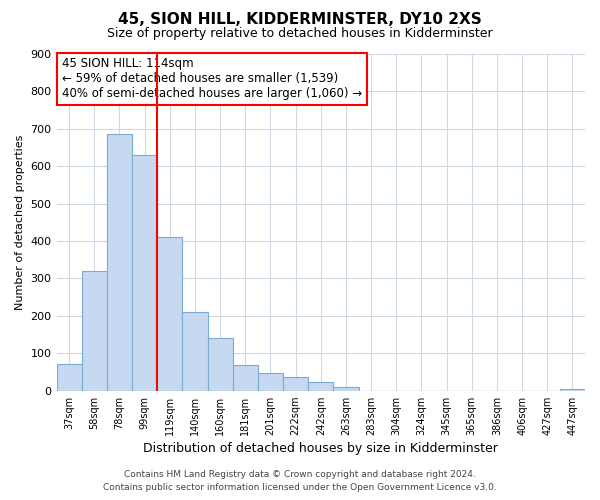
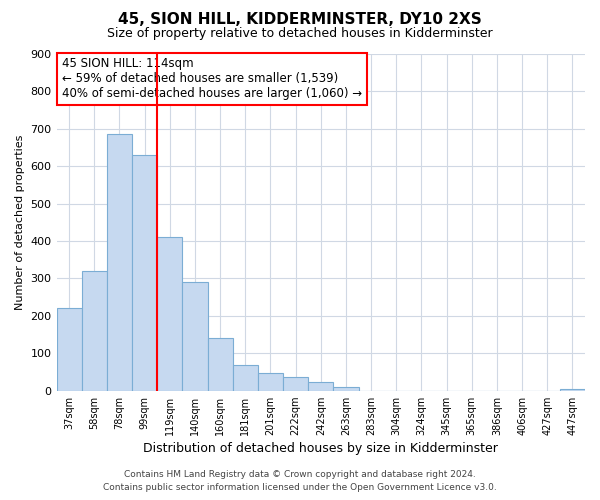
37sqm: 72 -> 220
140sqm: 210 -> 290
